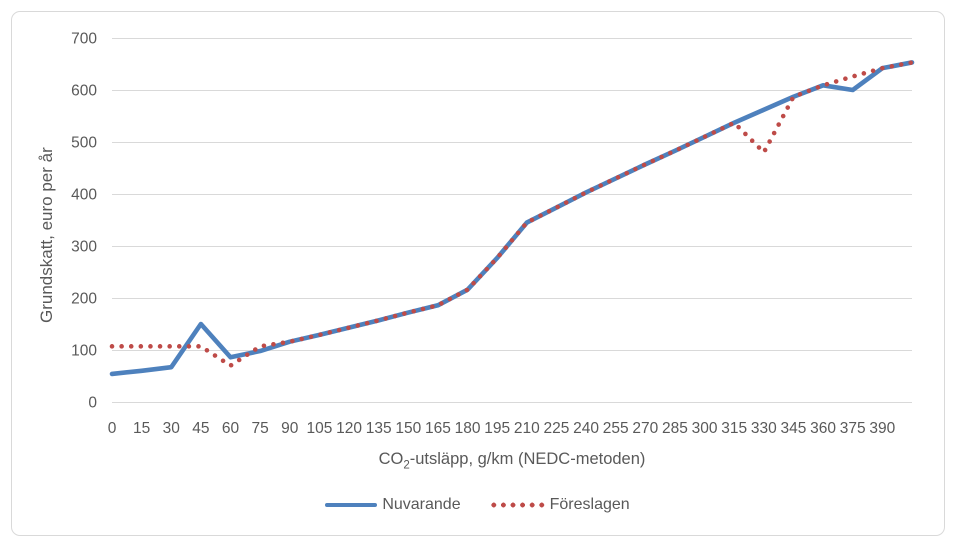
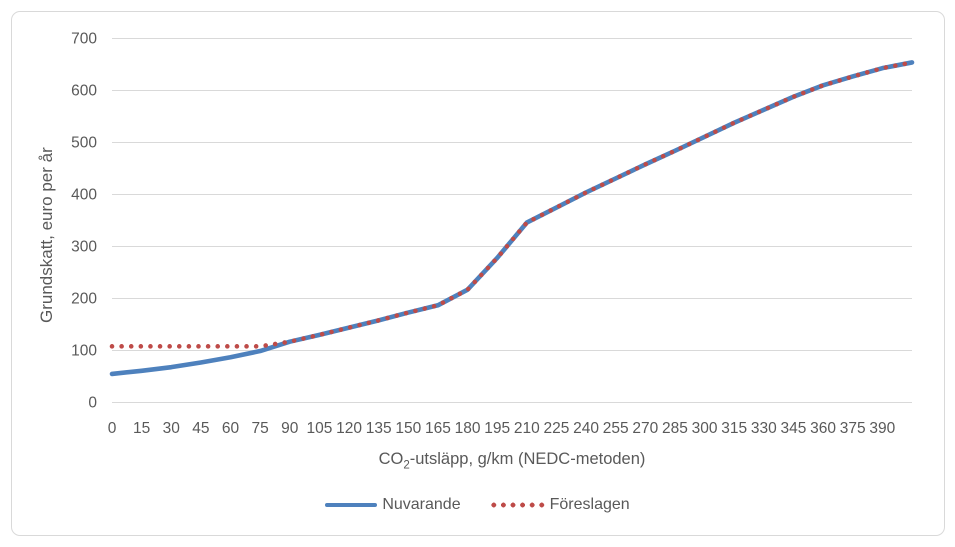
Nuvarande/45: 150 -> 80
Föreslagen/60: 70 -> 110
Föreslagen/330: 480 -> 560
Nuvarande/375: 600 -> 630
